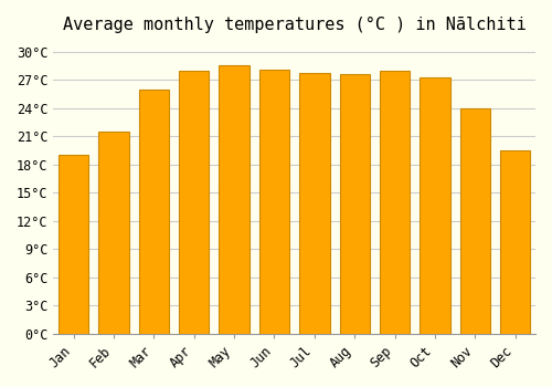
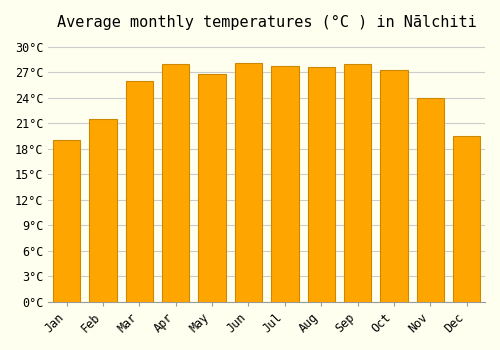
May: 28.6°C -> 26.8°C
